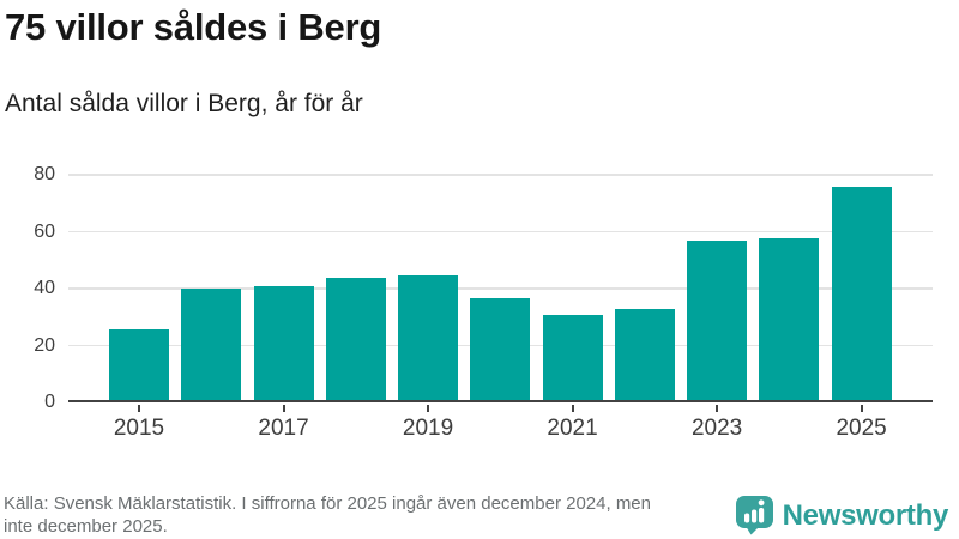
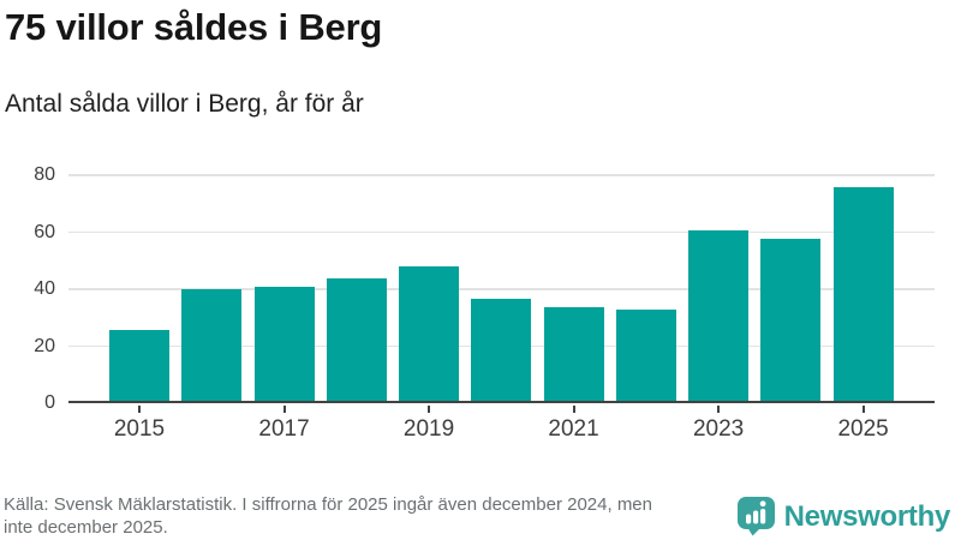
2019: 44 -> 47
2021: 30 -> 33
2023: 56 -> 60
